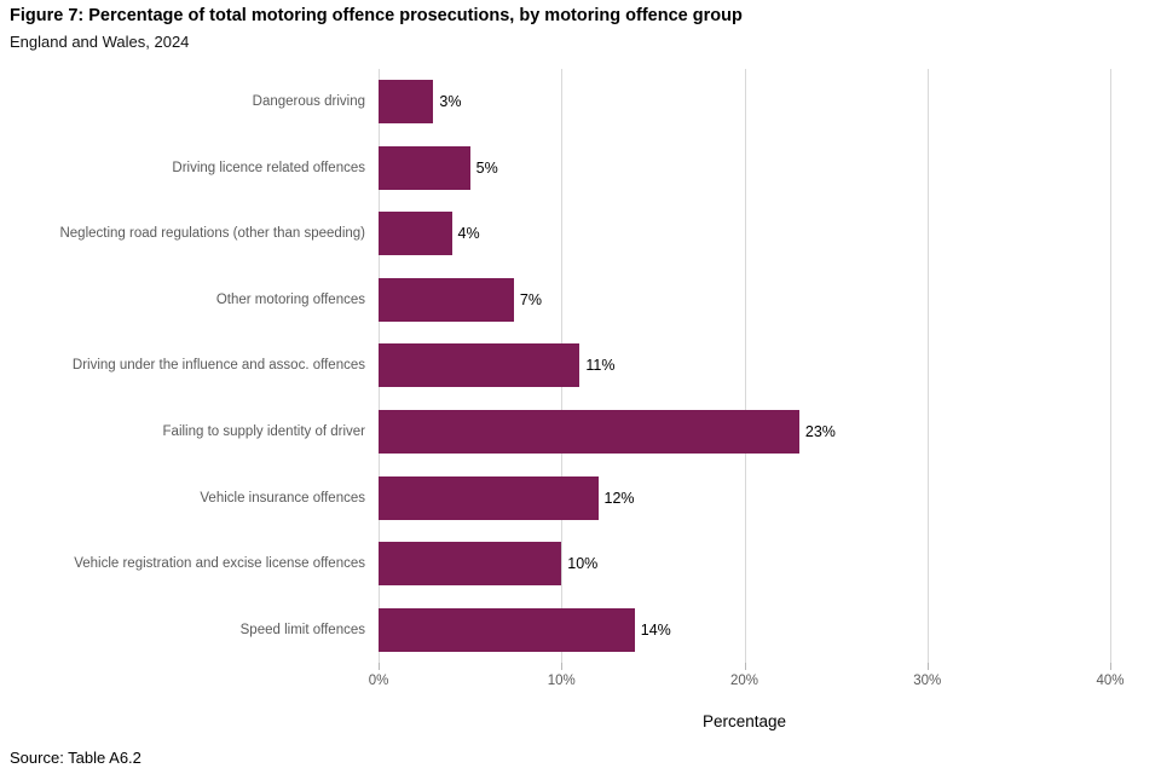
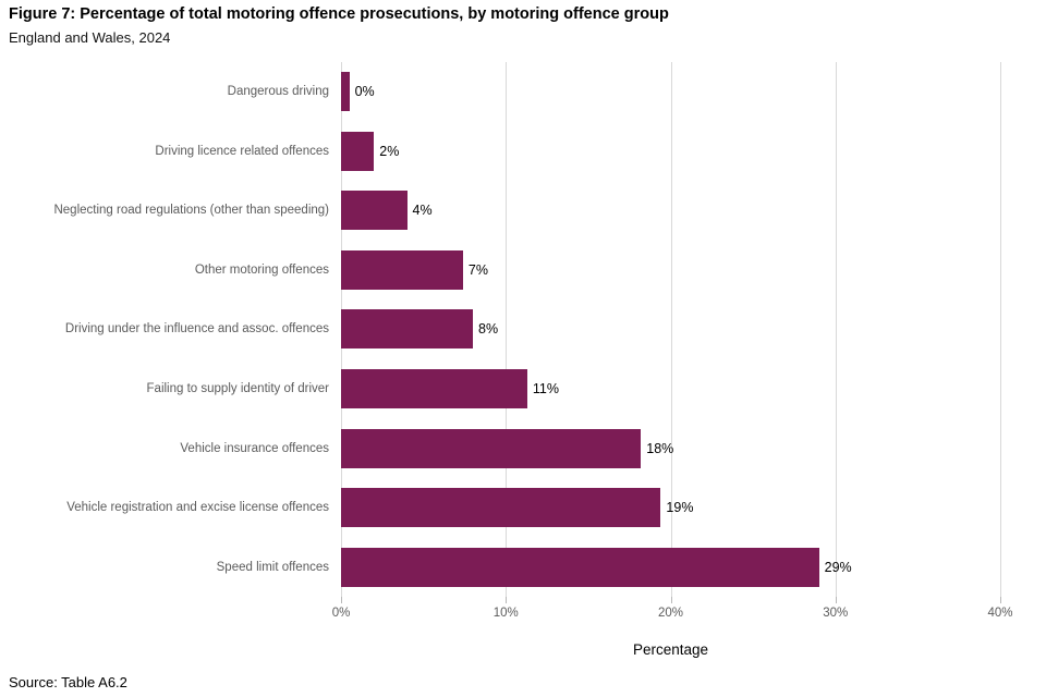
Dangerous driving: 3% -> 0%
Driving licence related offences: 5% -> 2%
Driving under the influence and assoc. offences: 11% -> 8%
Failing to supply identity of driver: 23% -> 11%
Vehicle insurance offences: 12% -> 18%
Vehicle registration and excise license offences: 10% -> 19%
Speed limit offences: 14% -> 29%
